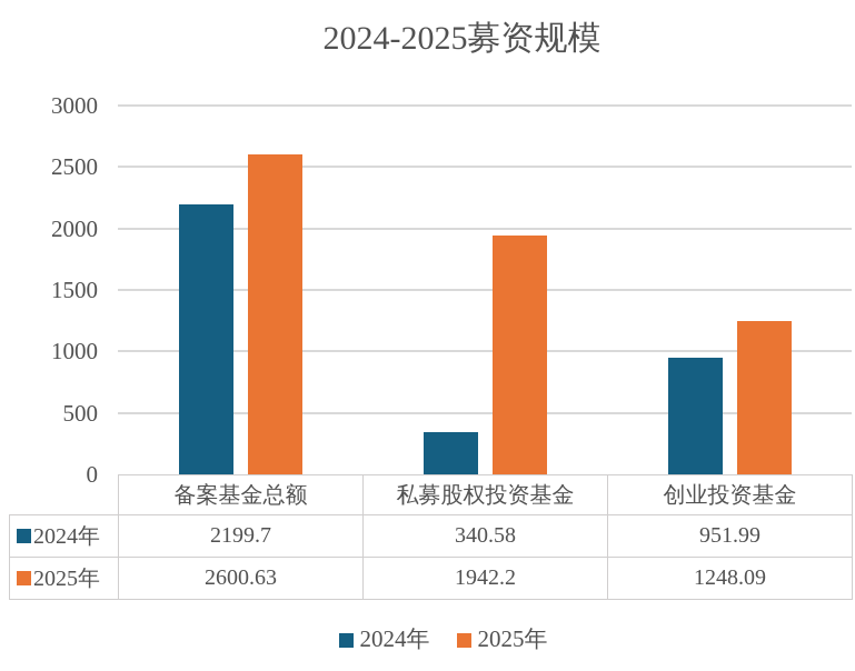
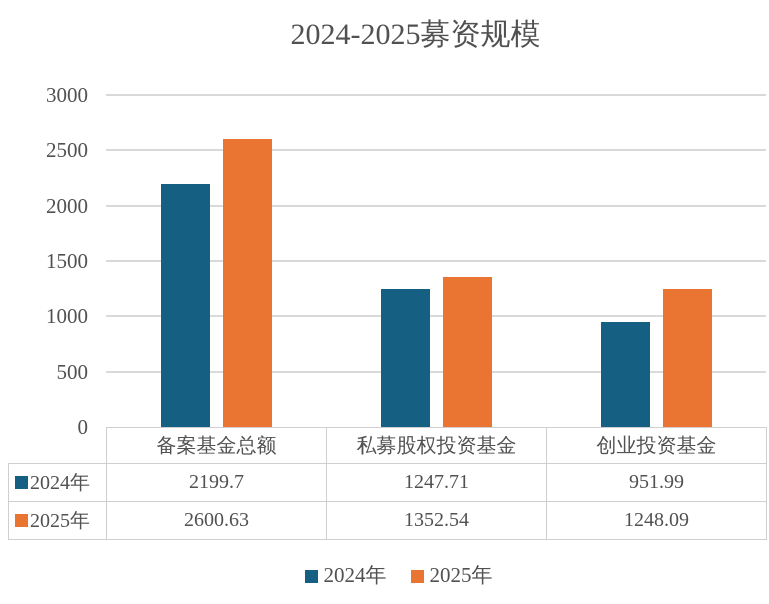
2024年/私募股权投资基金: 340.58 -> 1247.71
2025年/私募股权投资基金: 1942.2 -> 1352.54
